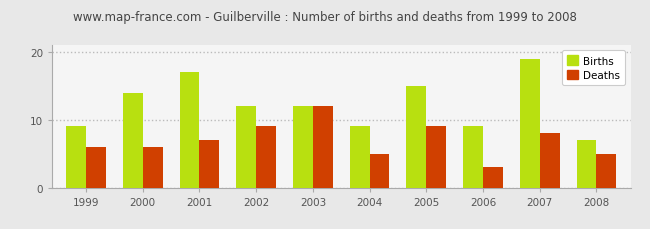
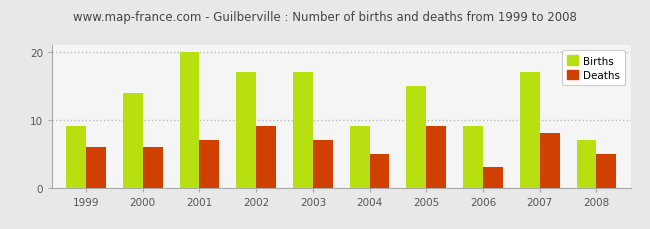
Births/2001: 17 -> 20
Births/2002: 12 -> 17
Births/2003: 12 -> 17
Deaths/2003: 12 -> 7
Births/2007: 19 -> 17
